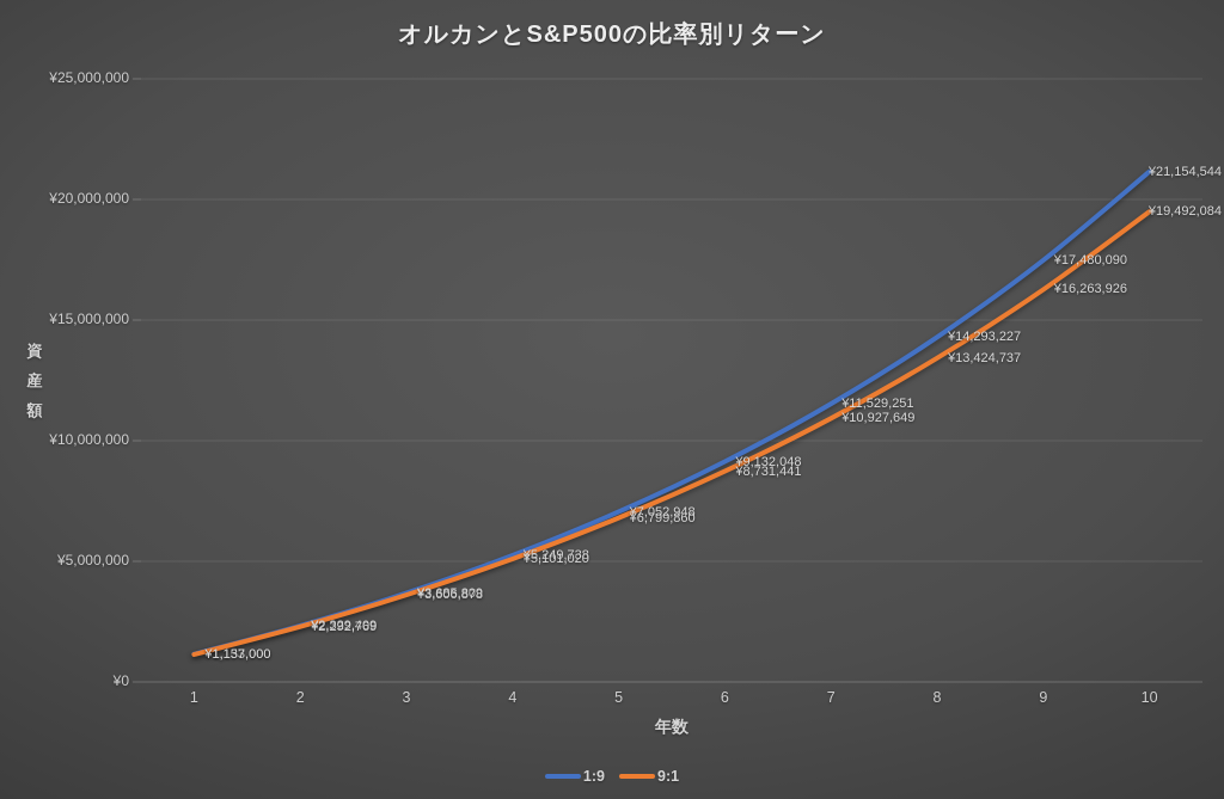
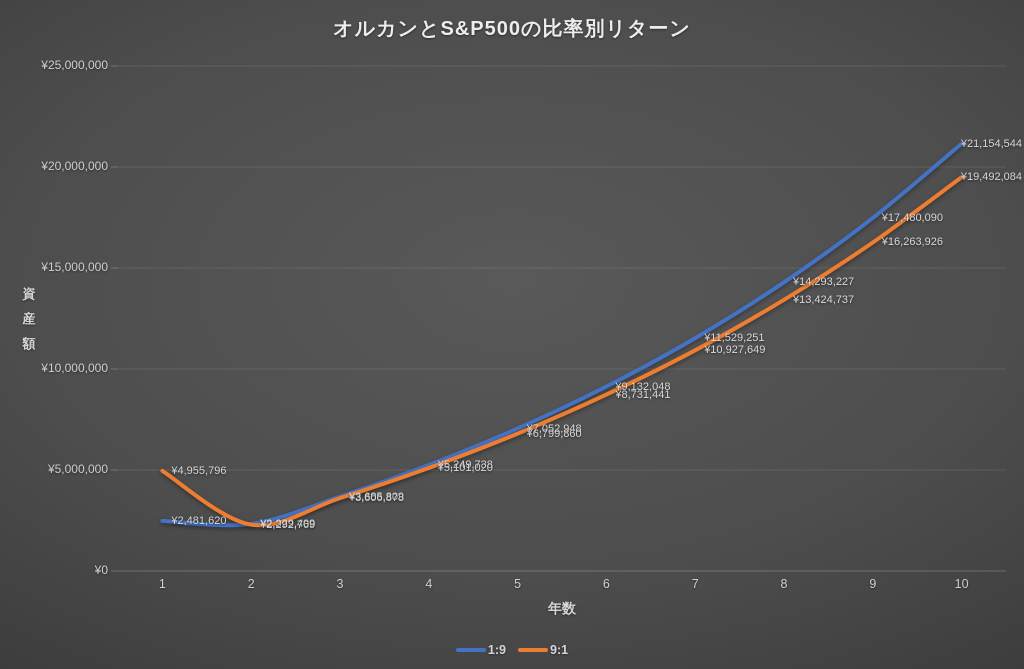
1:9/1: ¥1,153,000 -> ¥2,481,620
9:1/1: ¥1,137,000 -> ¥4,955,796
